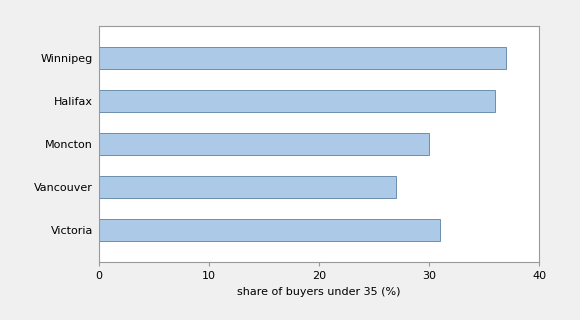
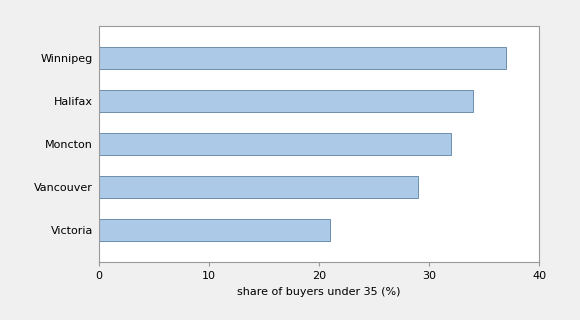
Halifax: 36 -> 34
Moncton: 30 -> 32
Vancouver: 27 -> 29
Victoria: 31 -> 21
